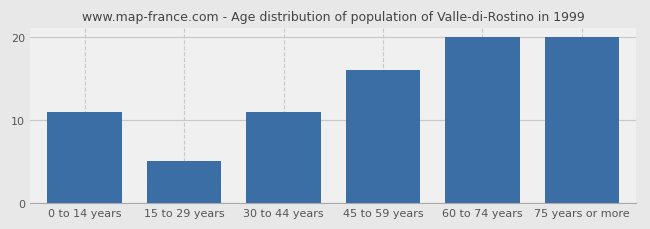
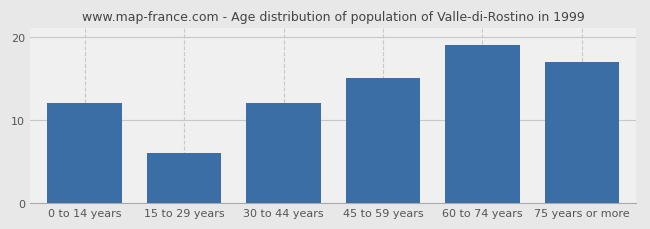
0 to 14 years: 11 -> 12
15 to 29 years: 5 -> 6
30 to 44 years: 11 -> 12
45 to 59 years: 16 -> 15
60 to 74 years: 20 -> 19
75 years or more: 20 -> 17
